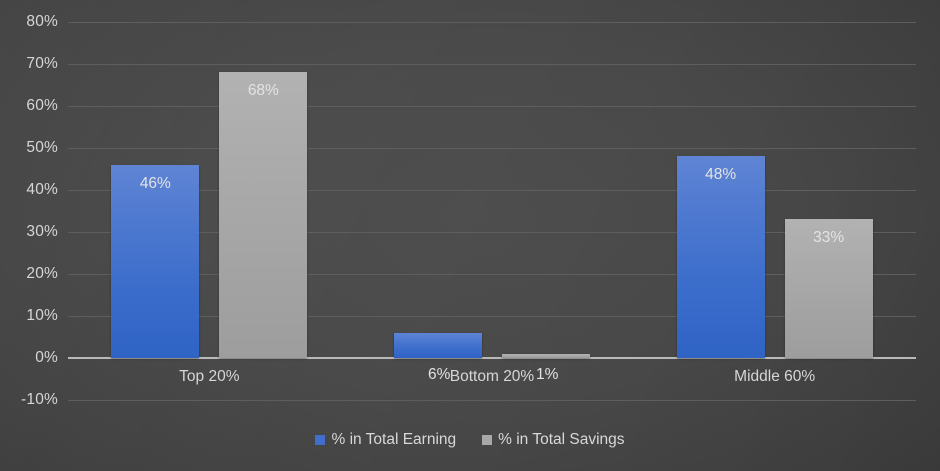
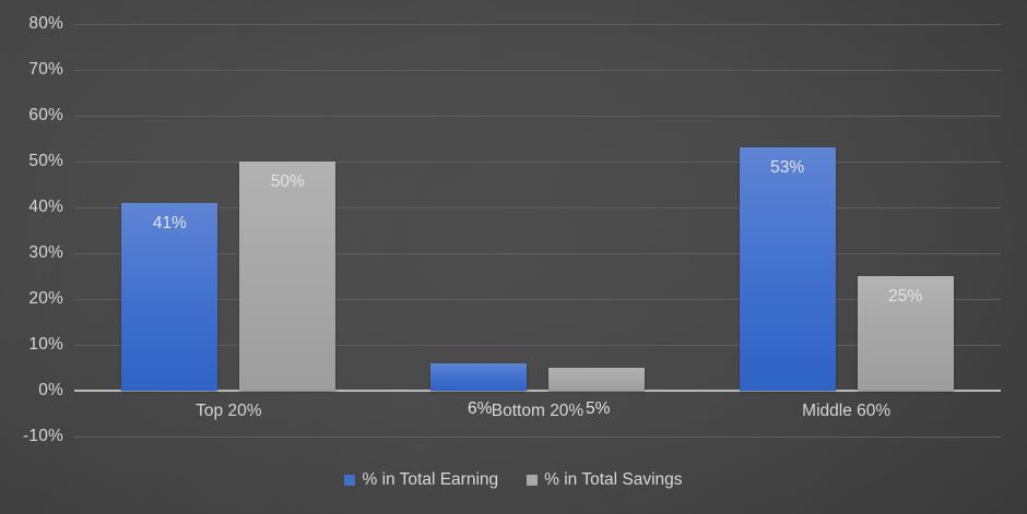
% in Total Earning/Top 20%: 46% -> 41%
% in Total Savings/Top 20%: 68% -> 50%
% in Total Savings/Bottom 20%: 1% -> 5%
% in Total Earning/Middle 60%: 48% -> 53%
% in Total Savings/Middle 60%: 33% -> 25%
